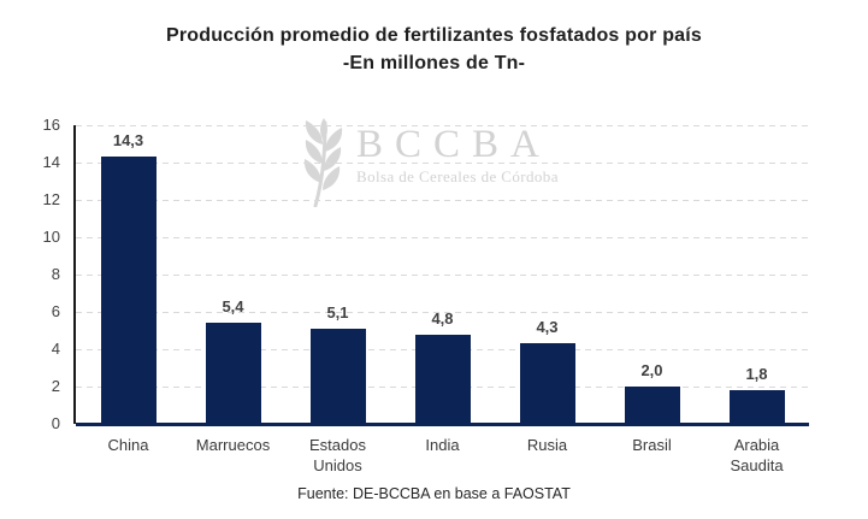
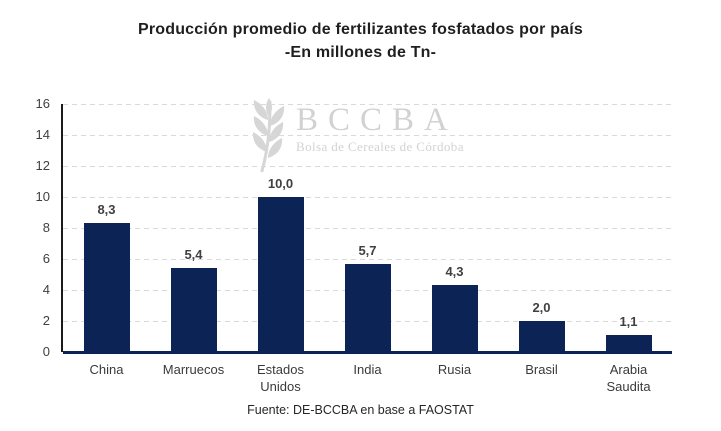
China: 14,3 -> 8,3
Estados Unidos: 5,1 -> 10,0
India: 4,8 -> 5,7
Arabia Saudita: 1,8 -> 1,1
